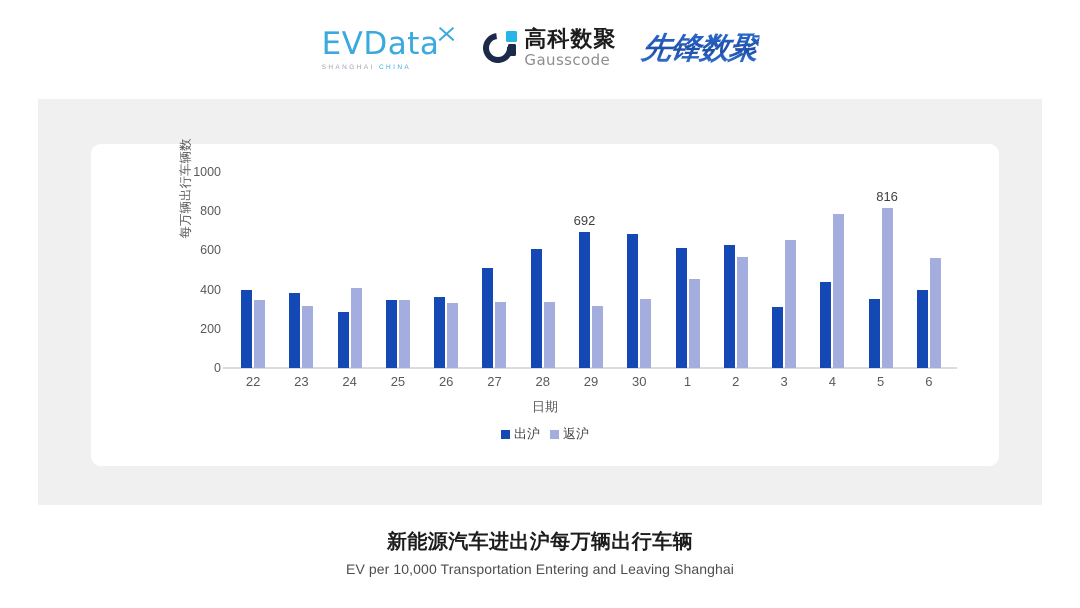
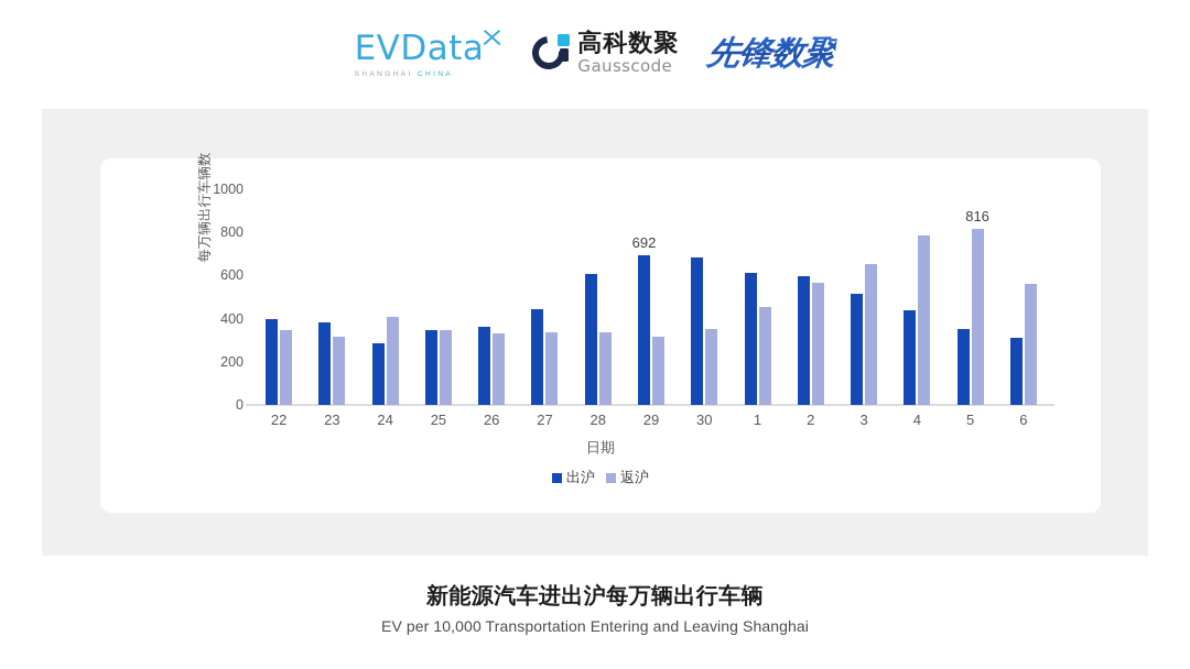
出沪/27: 510 -> 440
出沪/2: 630 -> 600
出沪/3: 310 -> 520
出沪/6: 400 -> 310
